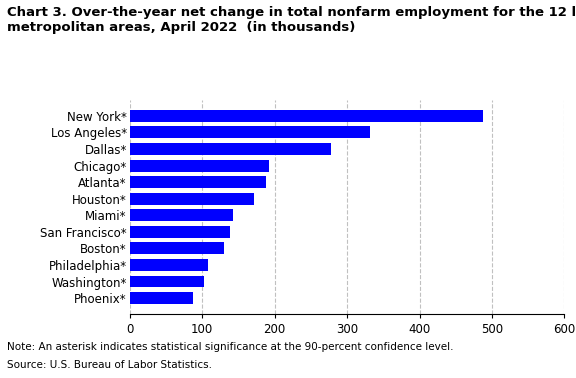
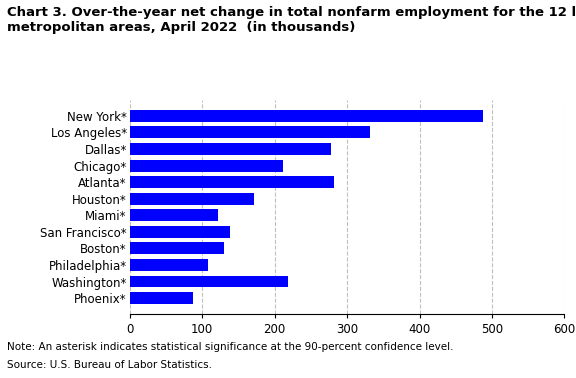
Chicago*: 192 -> 212
Atlanta*: 188 -> 282
Miami*: 143 -> 122
Washington*: 103 -> 218
